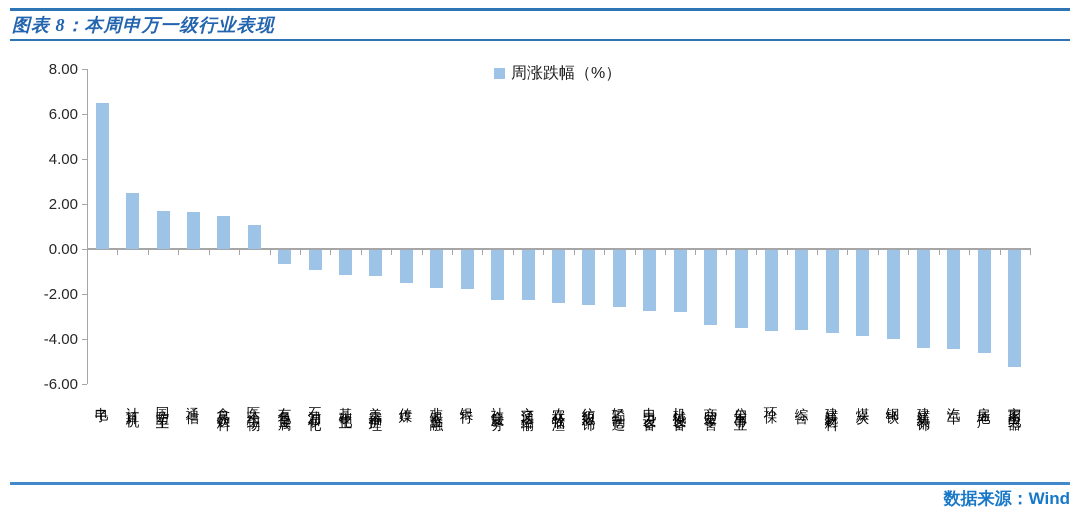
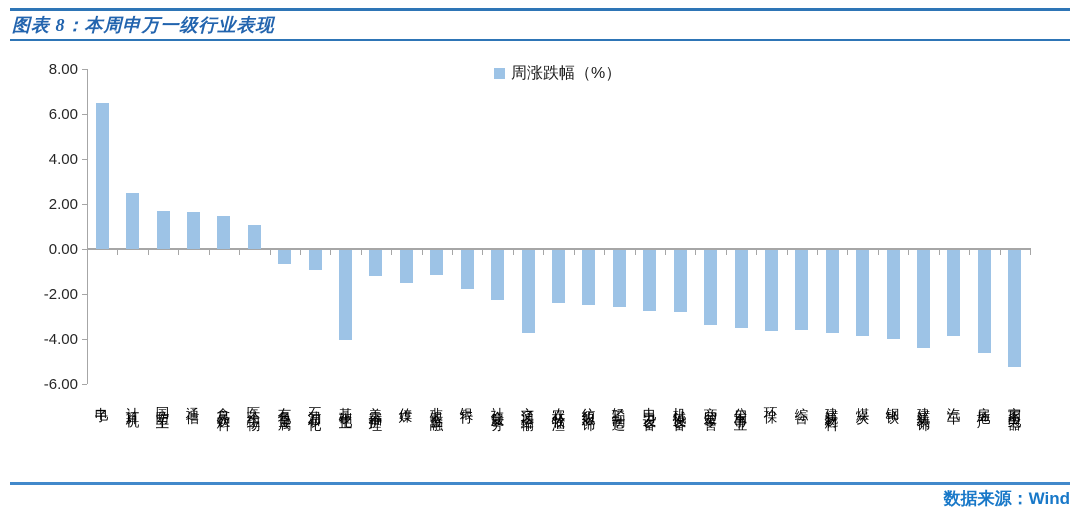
基础化工: -1.1 -> -4.0
非银金融: -1.7 -> -1.1
交通运输: -2.2 -> -3.7
汽车: -4.4 -> -3.8
